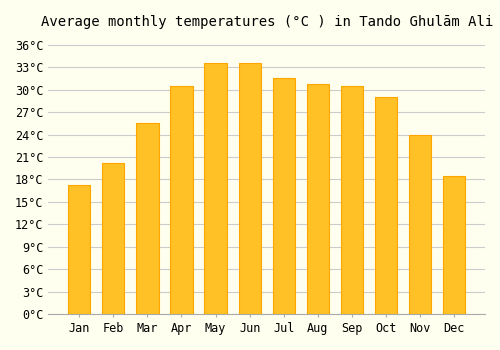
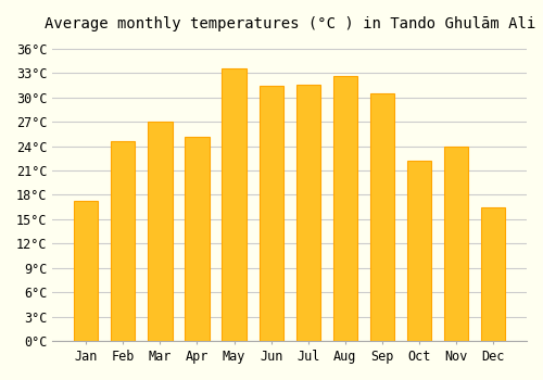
Feb: 20.2°C -> 24.6°C
Mar: 25.5°C -> 27.0°C
Apr: 30.5°C -> 25.2°C
Jun: 33.6°C -> 31.4°C
Aug: 30.8°C -> 32.6°C
Oct: 29.0°C -> 22.2°C
Dec: 18.5°C -> 16.4°C
